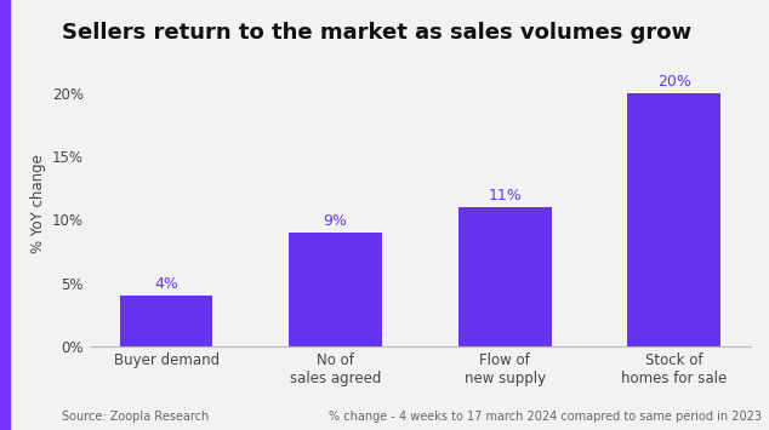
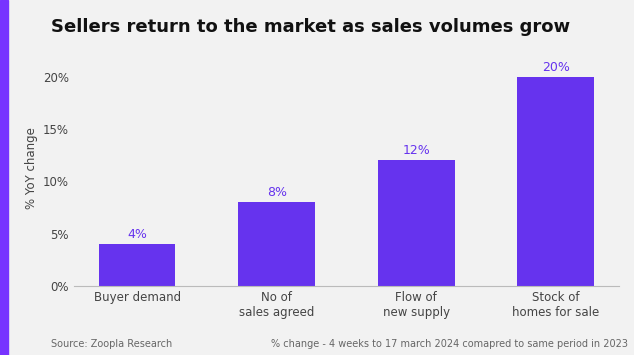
No of sales agreed: 9% -> 8%
Flow of new supply: 11% -> 12%
